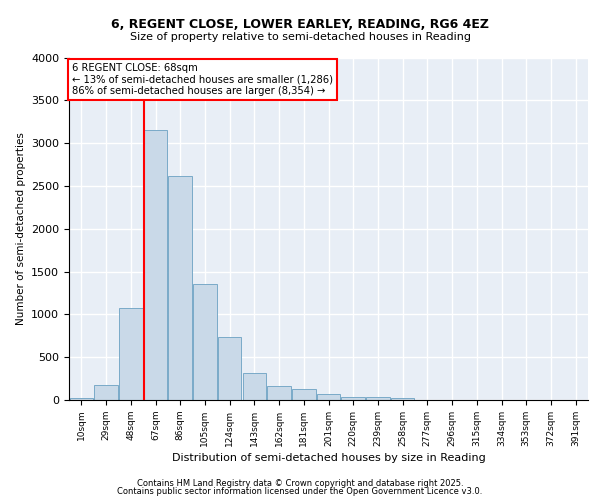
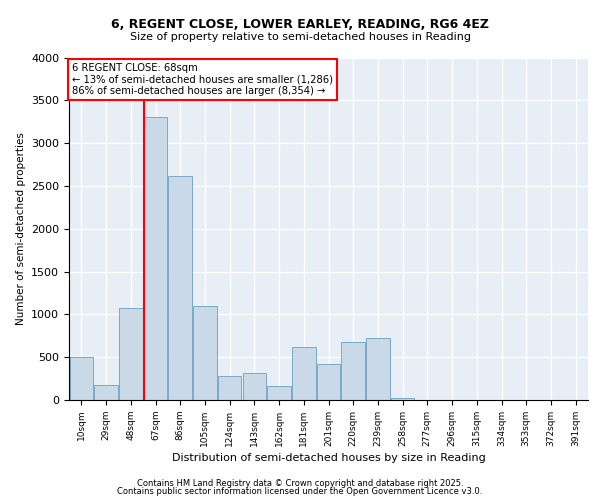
10sqm: 20 -> 500
67sqm: 3150 -> 3300
105sqm: 1360 -> 1100
124sqm: 740 -> 280
181sqm: 130 -> 620
201sqm: 70 -> 420
220sqm: 40 -> 680
239sqm: 30 -> 720
